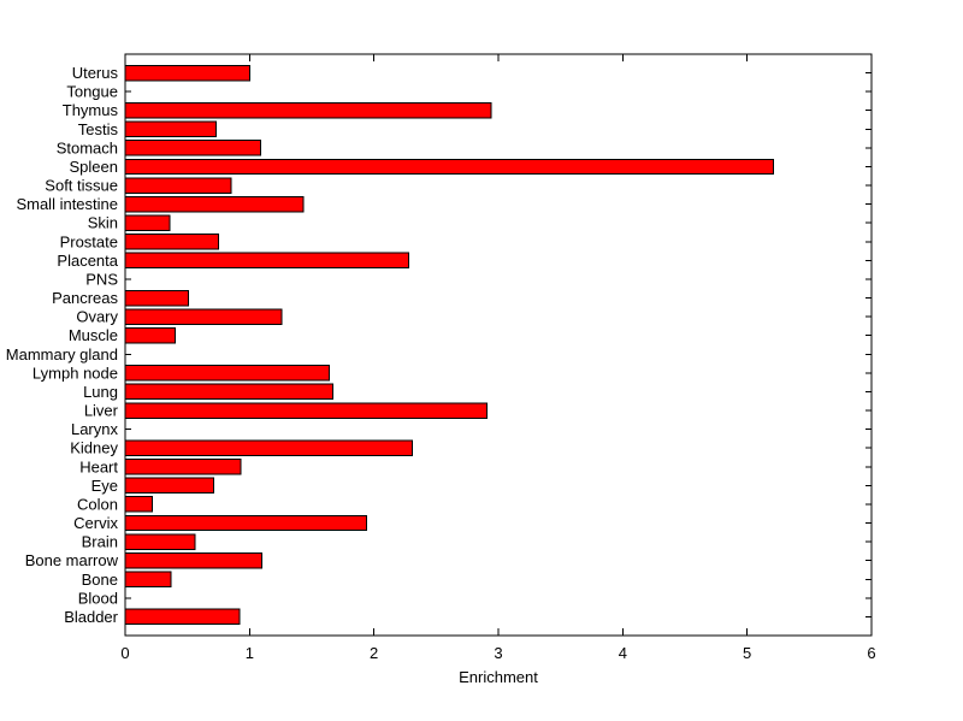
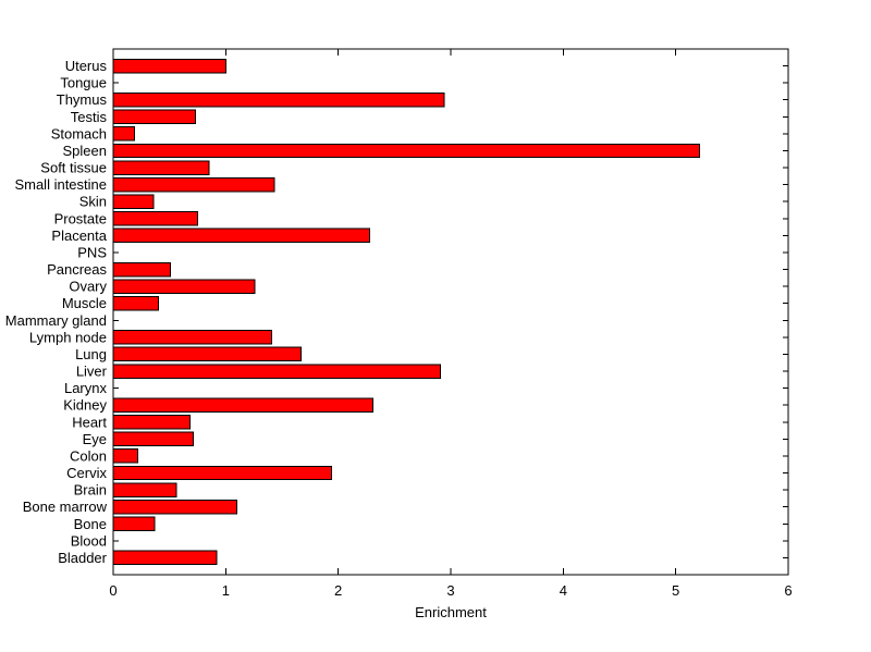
Stomach: 1.09 -> 0.19
Lymph node: 1.64 -> 1.41
Heart: 0.93 -> 0.68
